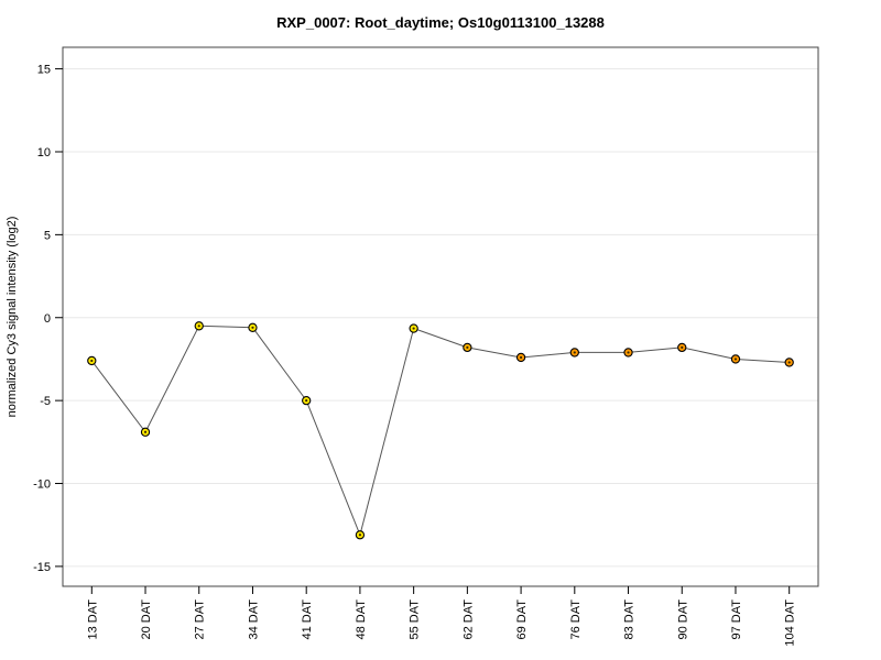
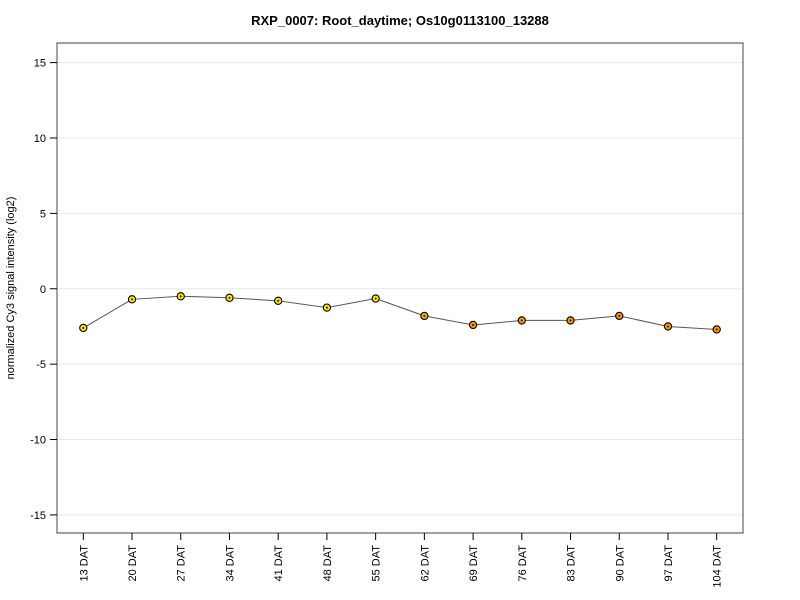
20 DAT: -6.9 -> -0.7
41 DAT: -5.0 -> -0.8
48 DAT: -13.1 -> -1.2
